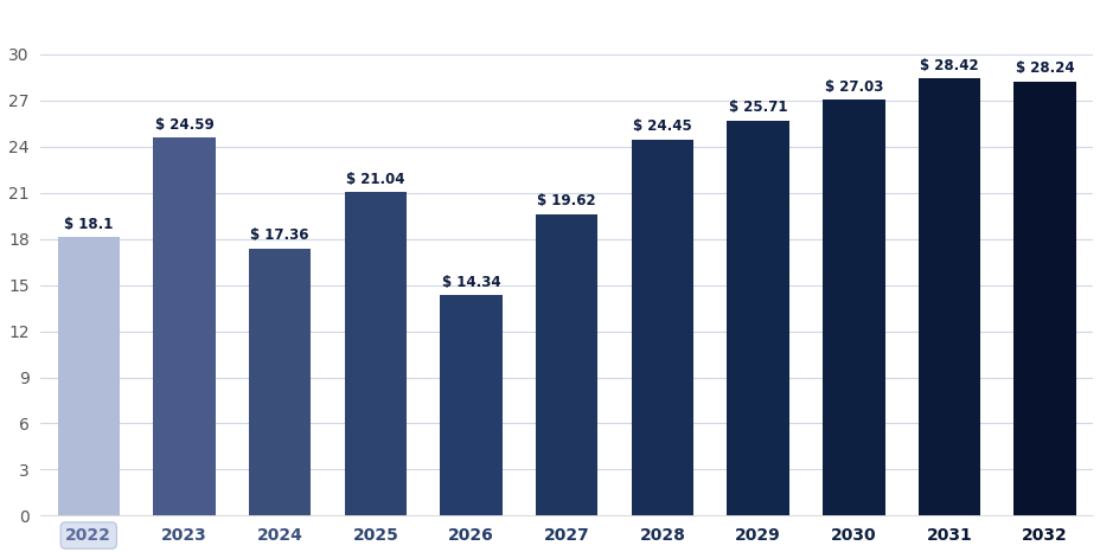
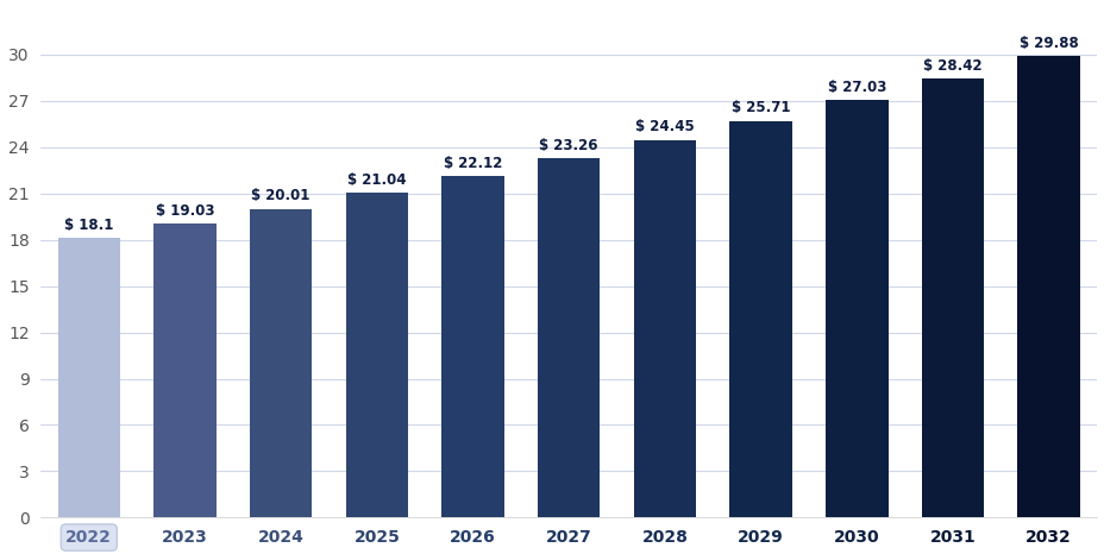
2023: 24.59 -> 19.03
2024: 17.36 -> 20.01
2026: 14.34 -> 22.12
2027: 19.62 -> 23.26
2032: 28.24 -> 29.88
